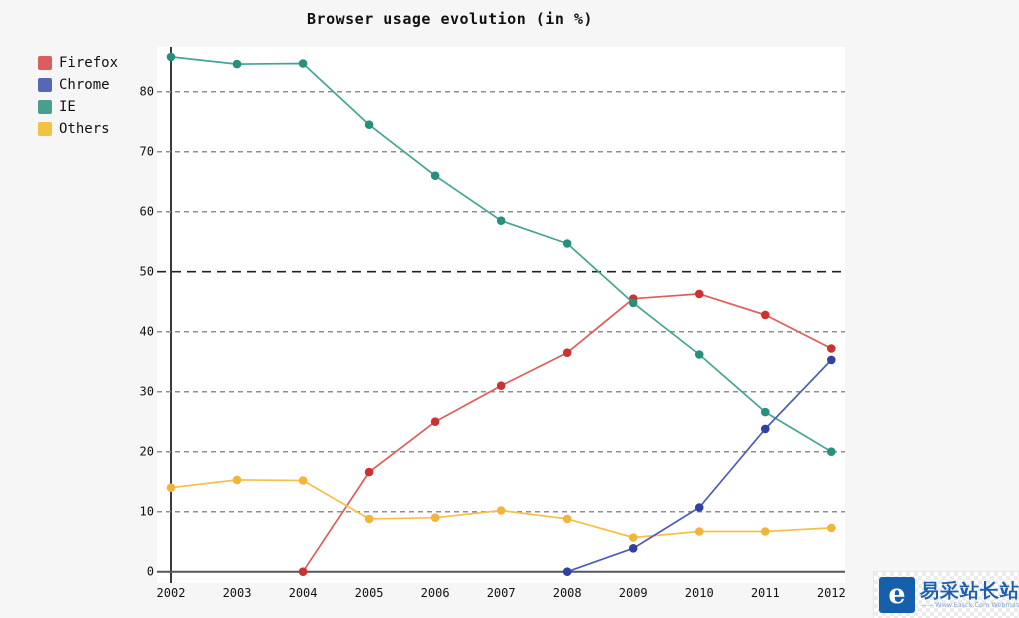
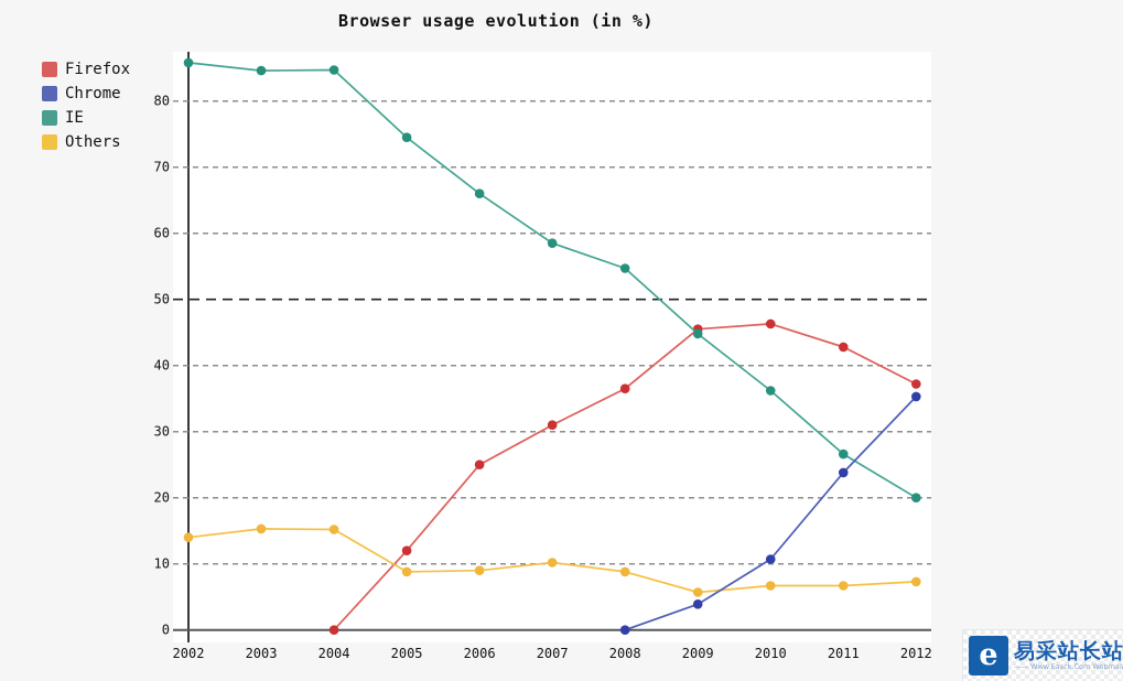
Firefox/2005: 17 -> 12
